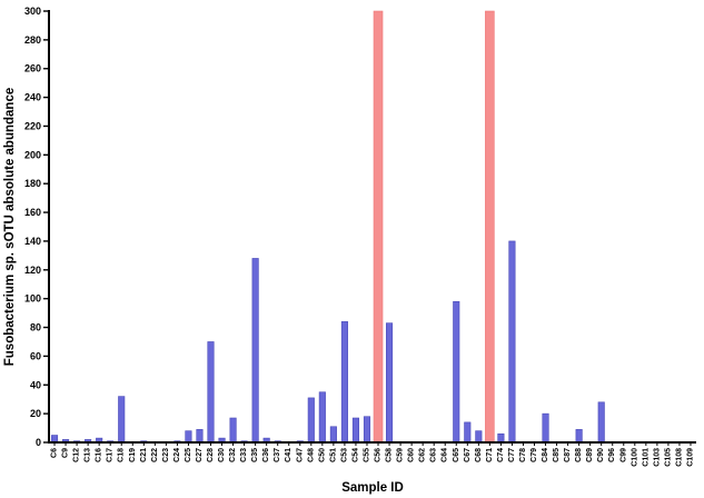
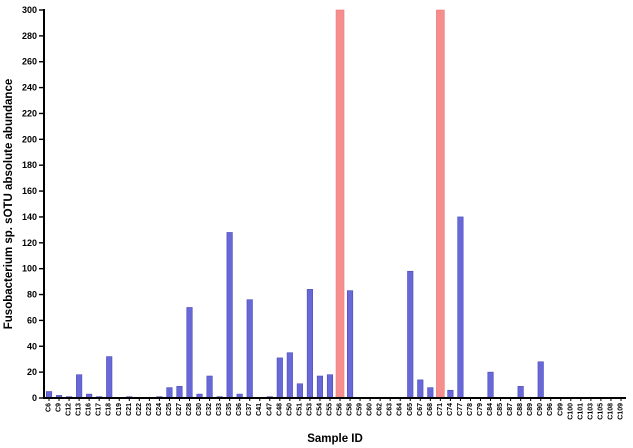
C13: 2 -> 18
C37: 1 -> 76
